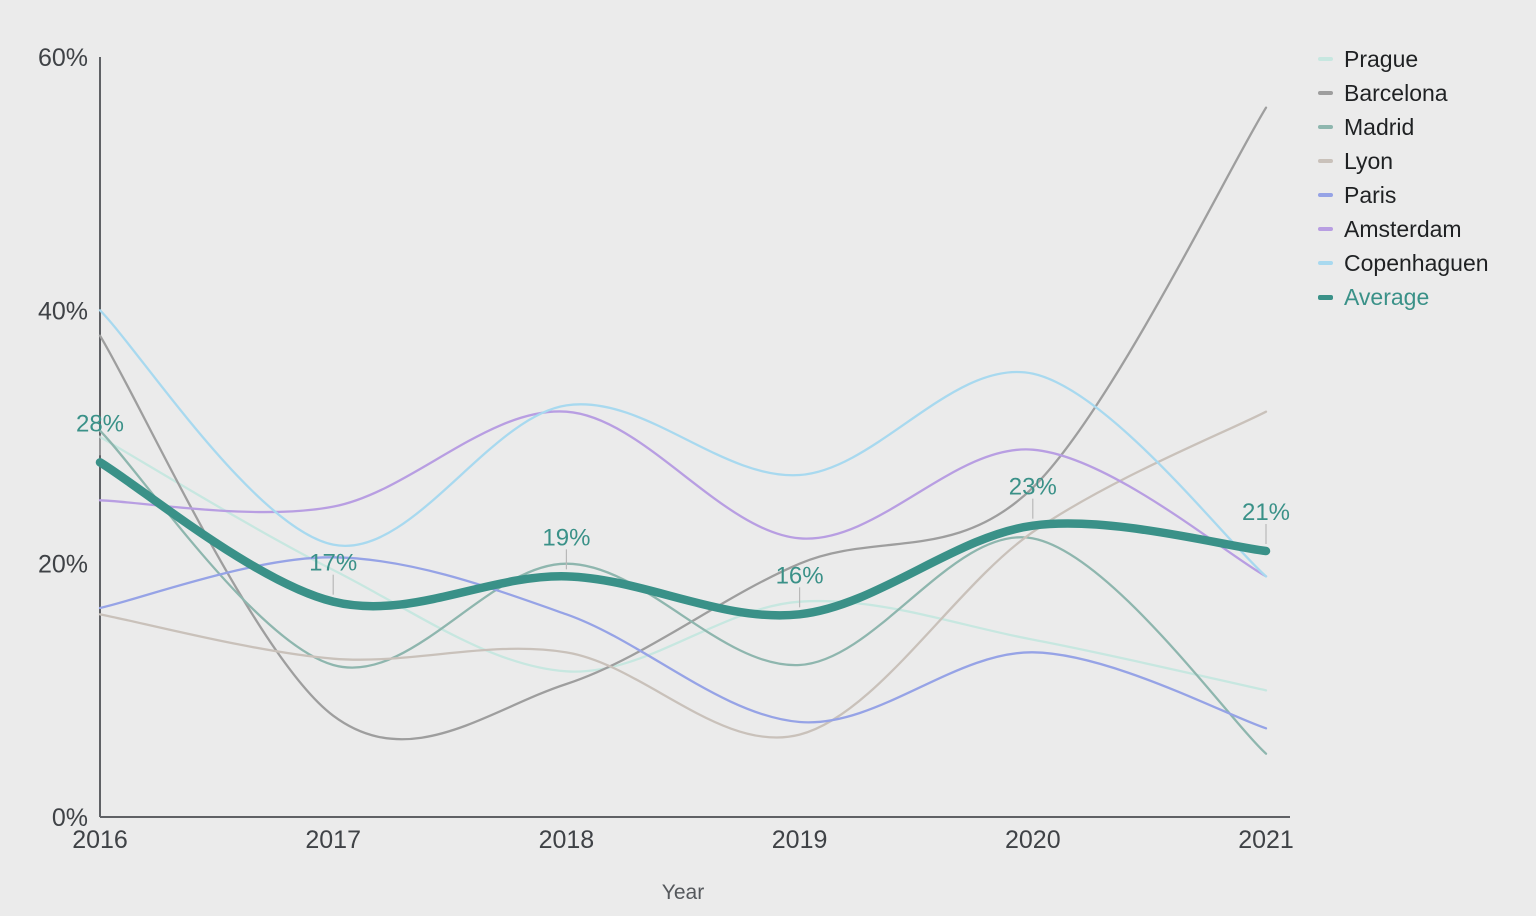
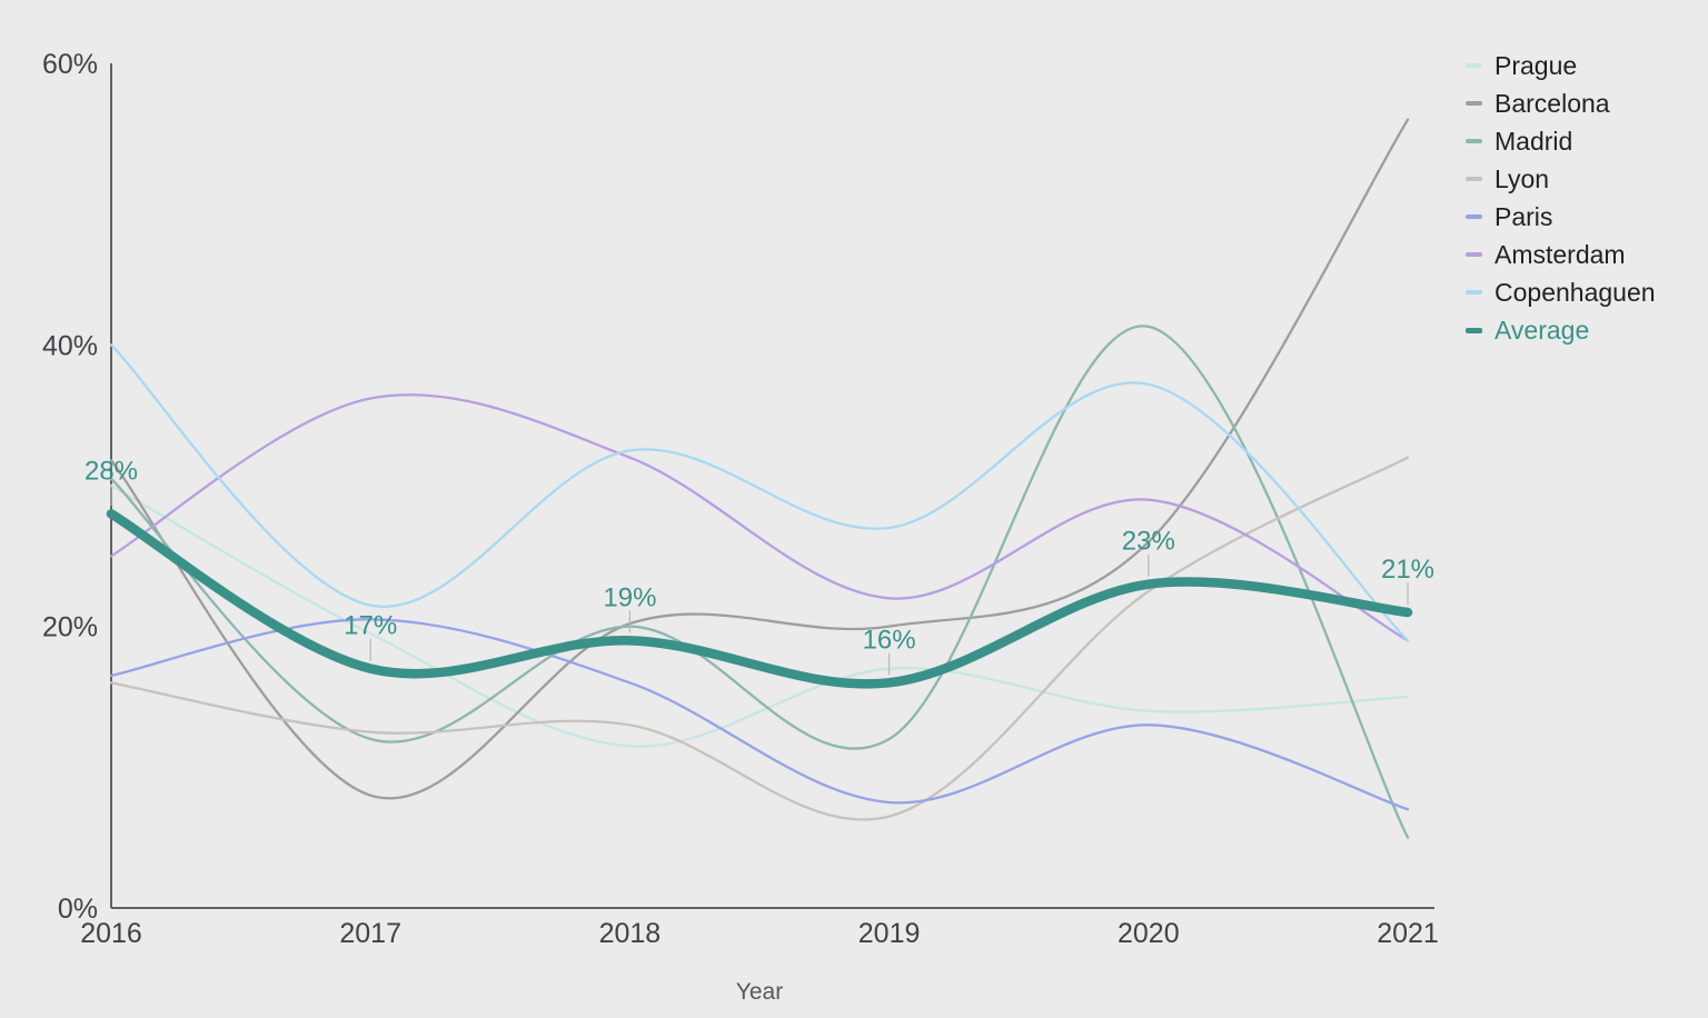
Barcelona/2016: 38.0% -> 31.8%
Amsterdam/2017: 24.5% -> 36.2%
Barcelona/2018: 10.5% -> 20.2%
Madrid/2020: 22.0% -> 41.3%
Copenhaguen/2020: 35.0% -> 37.2%
Prague/2021: 10.0% -> 15.0%
